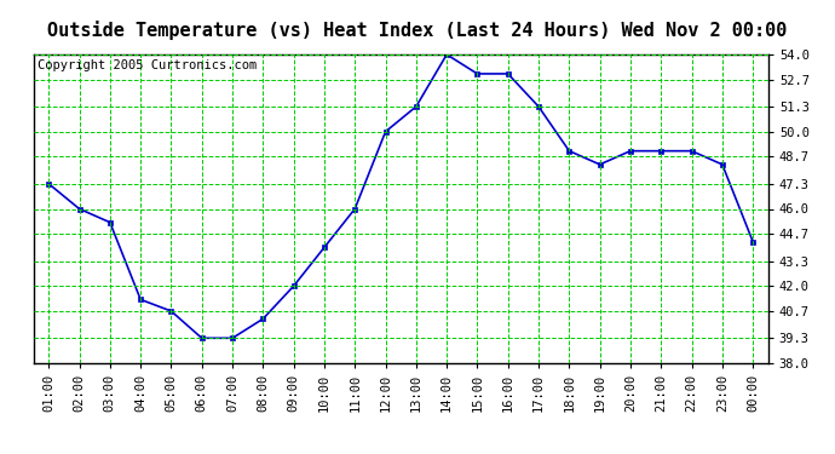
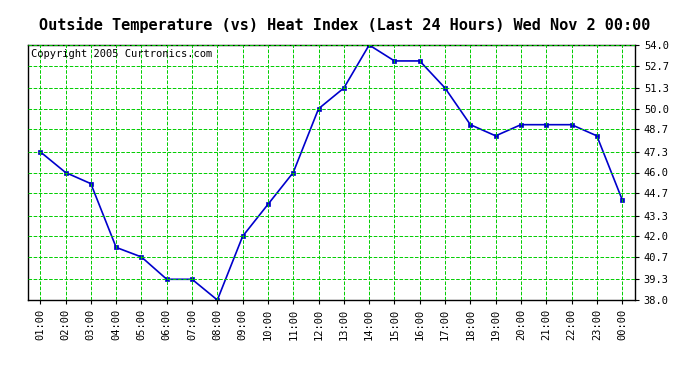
08:00: 40.3 -> 38.0
